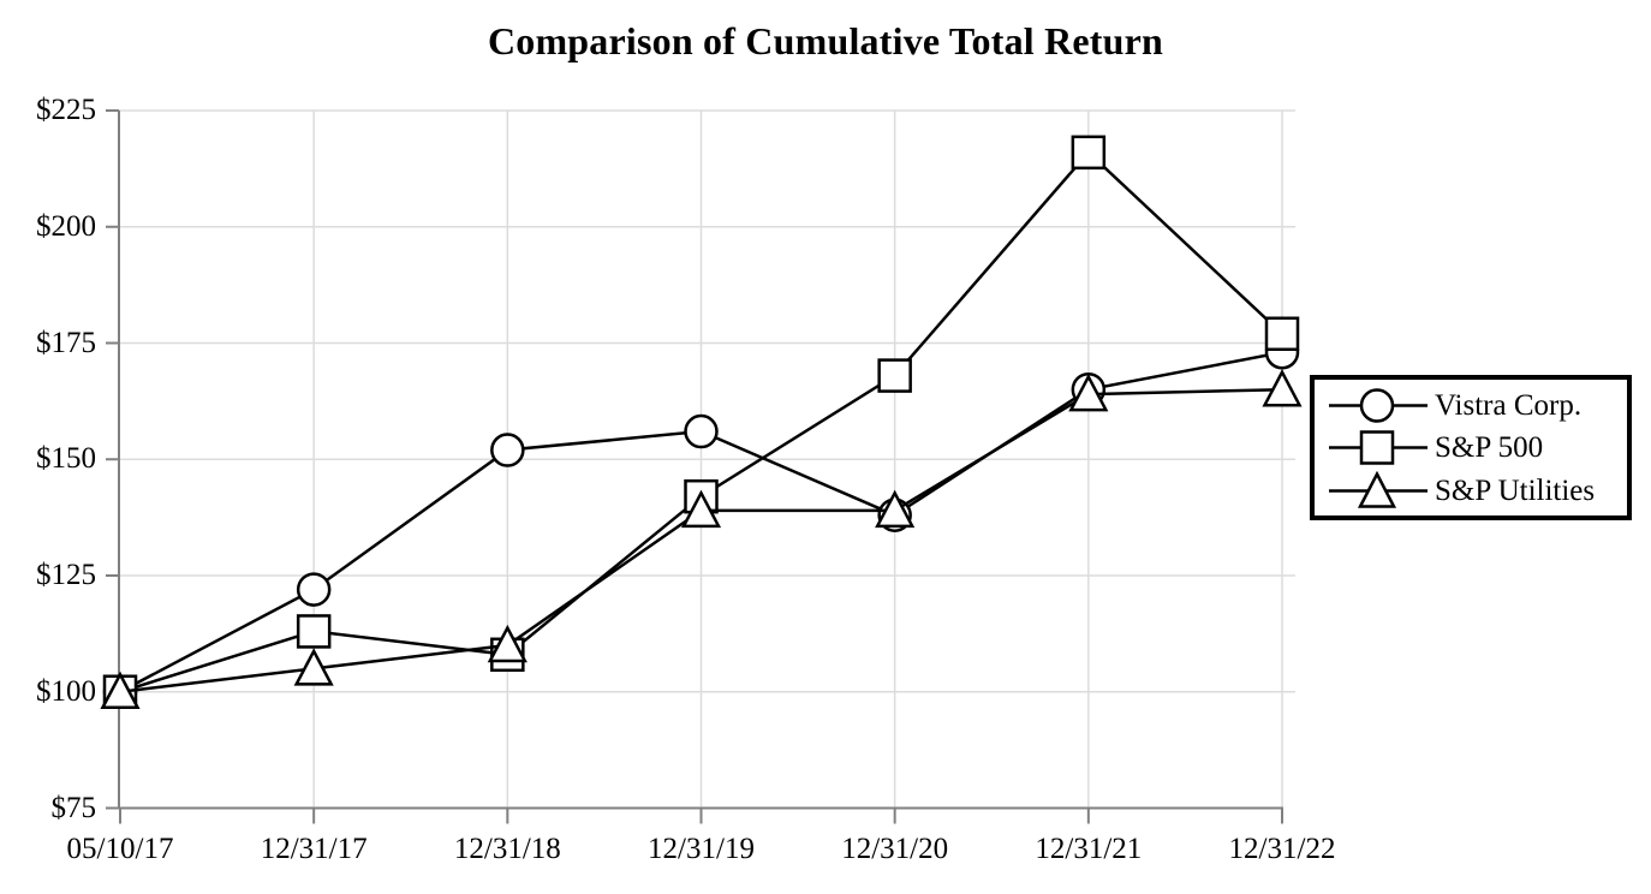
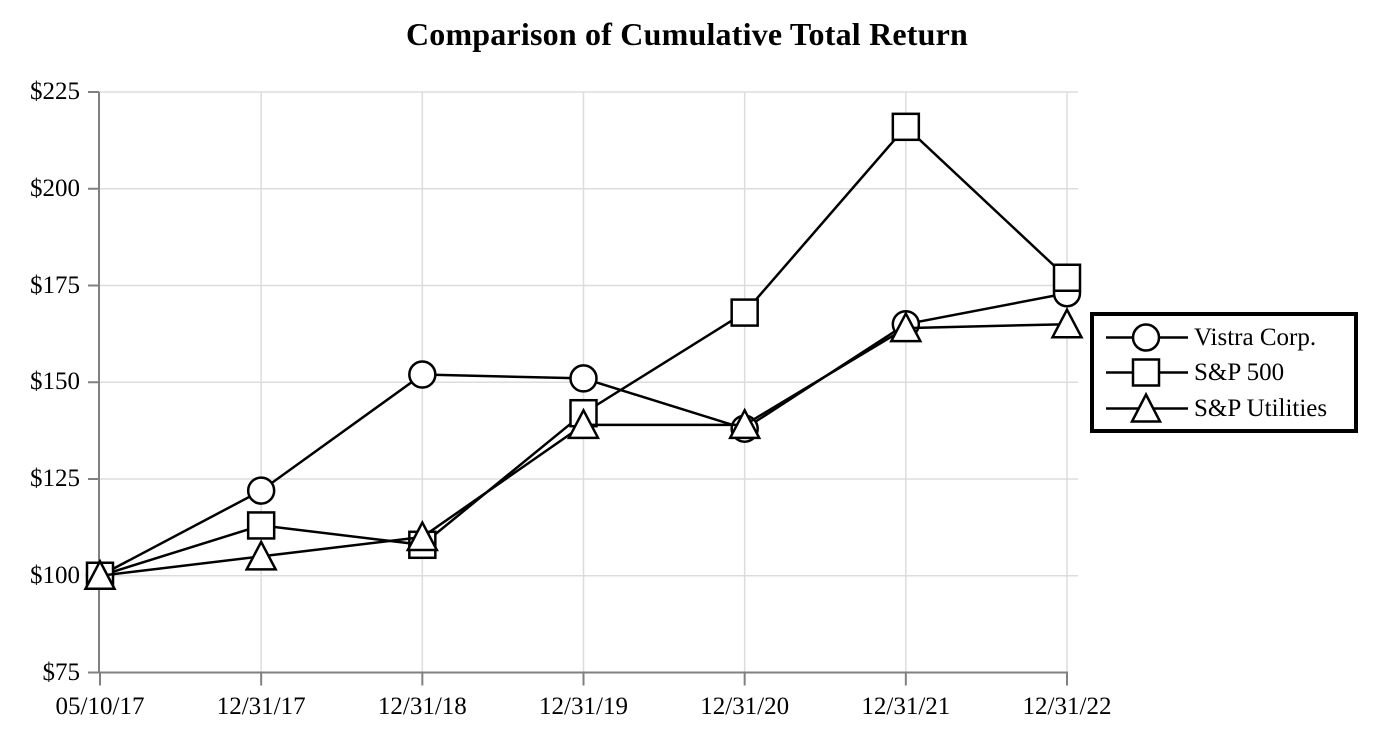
Vistra Corp./12/31/19: $156 -> $151
